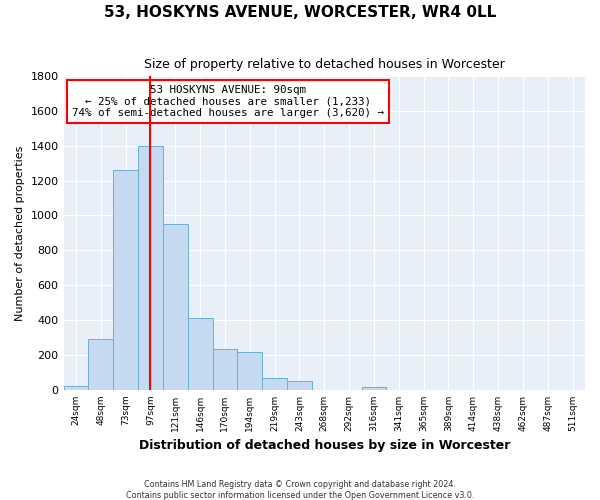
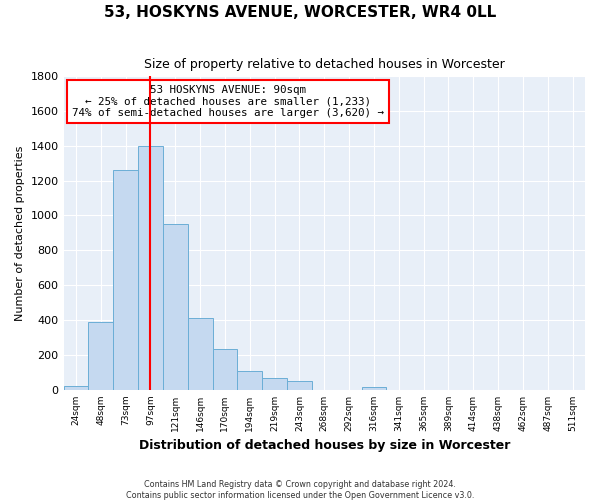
48sqm: 290 -> 390
194sqm: 220 -> 110
